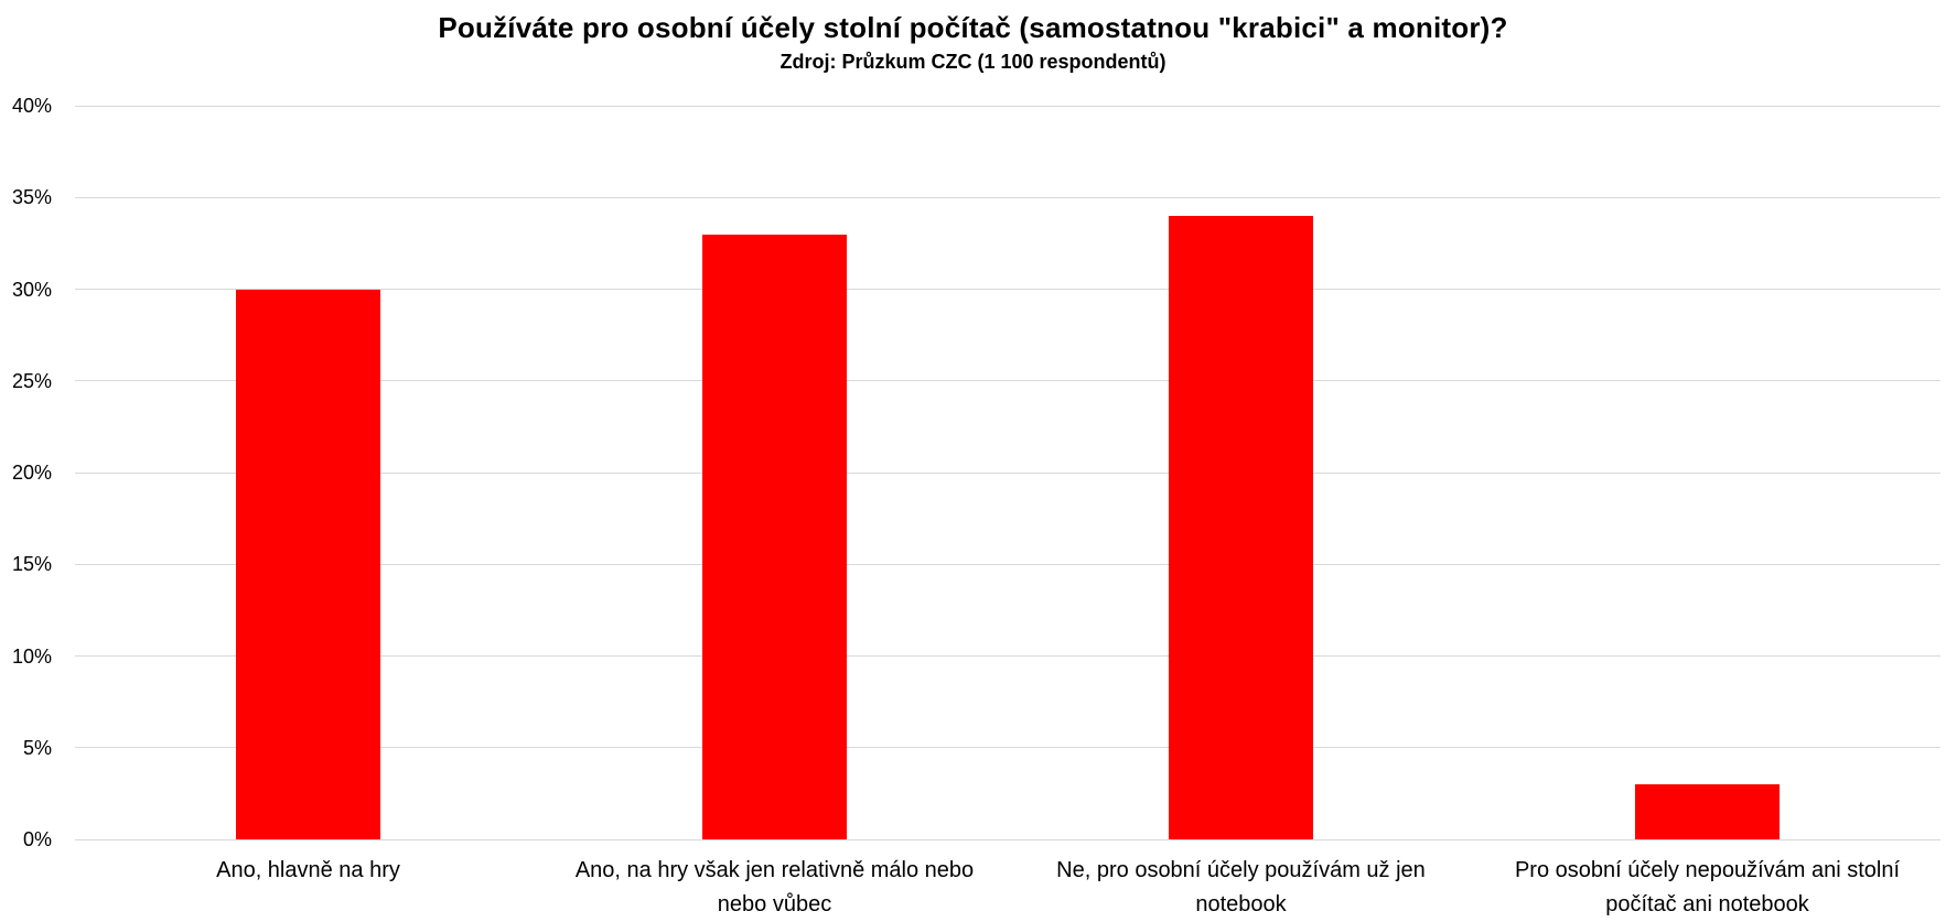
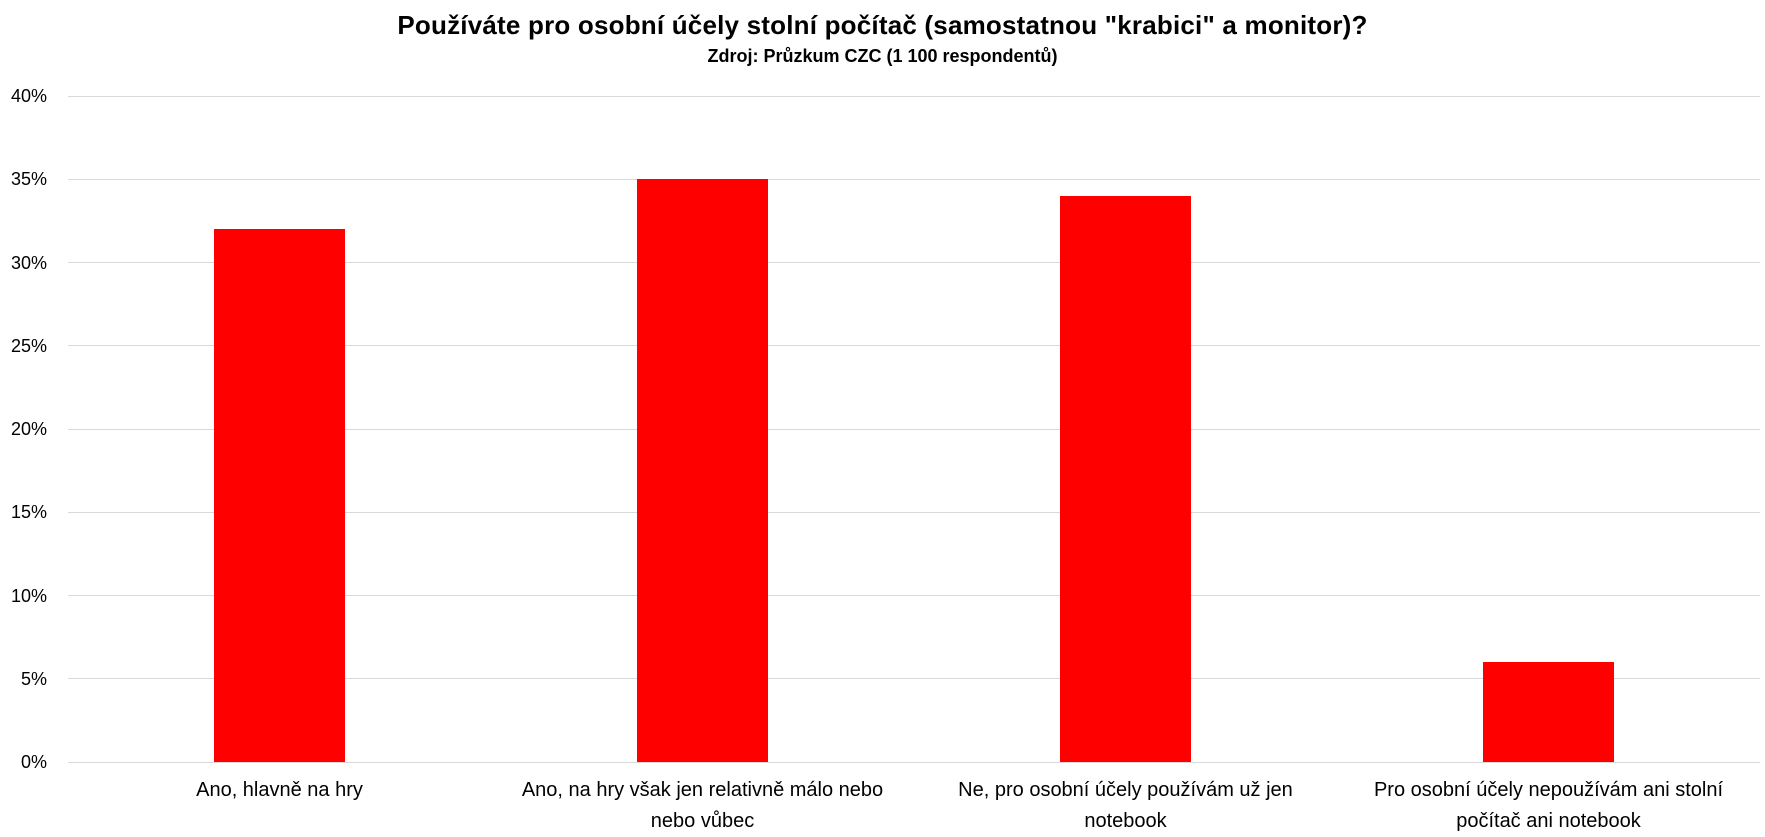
Ano, hlavně na hry: 30% -> 32%
Ano, na hry však jen relativně málo nebo nebo vůbec: 33% -> 35%
Pro osobní účely nepoužívám ani stolní počítač ani notebook: 3% -> 6%
